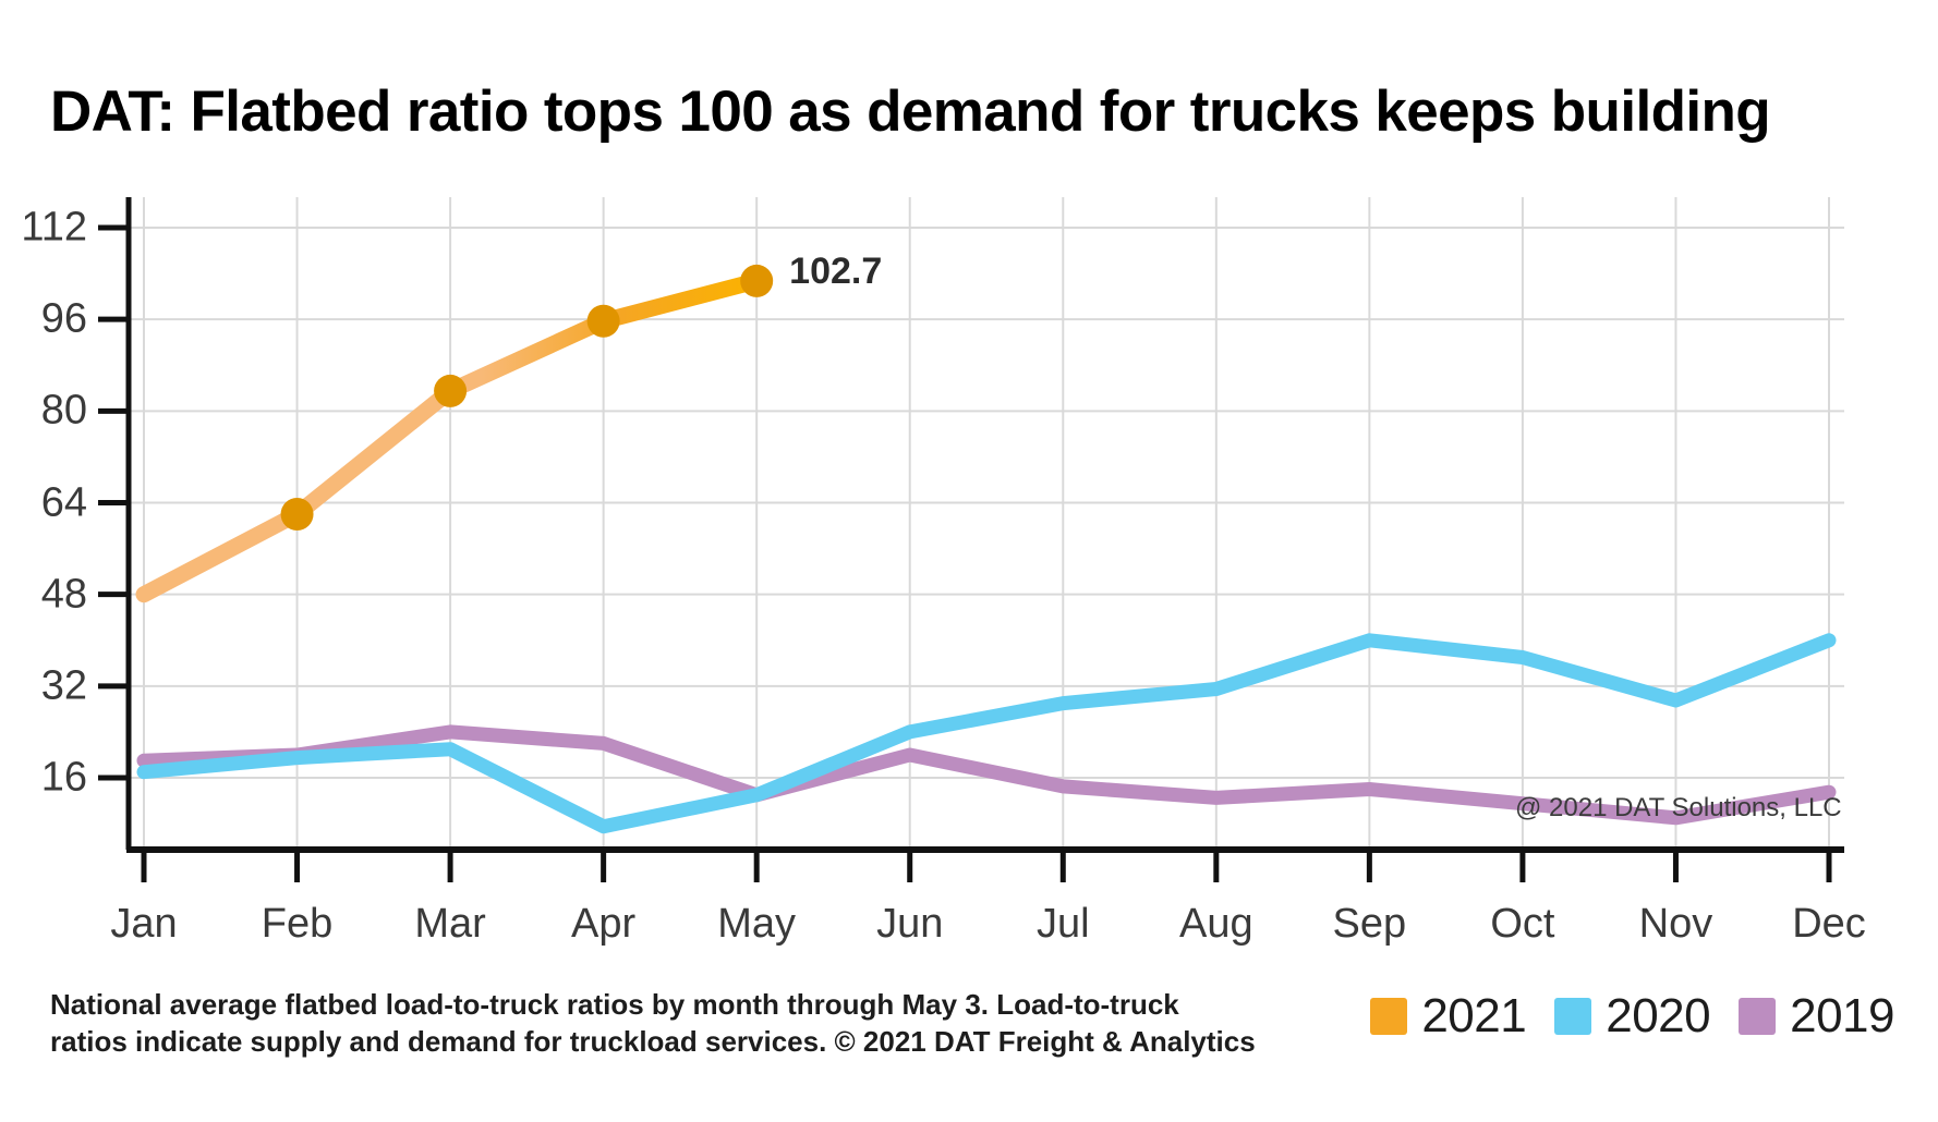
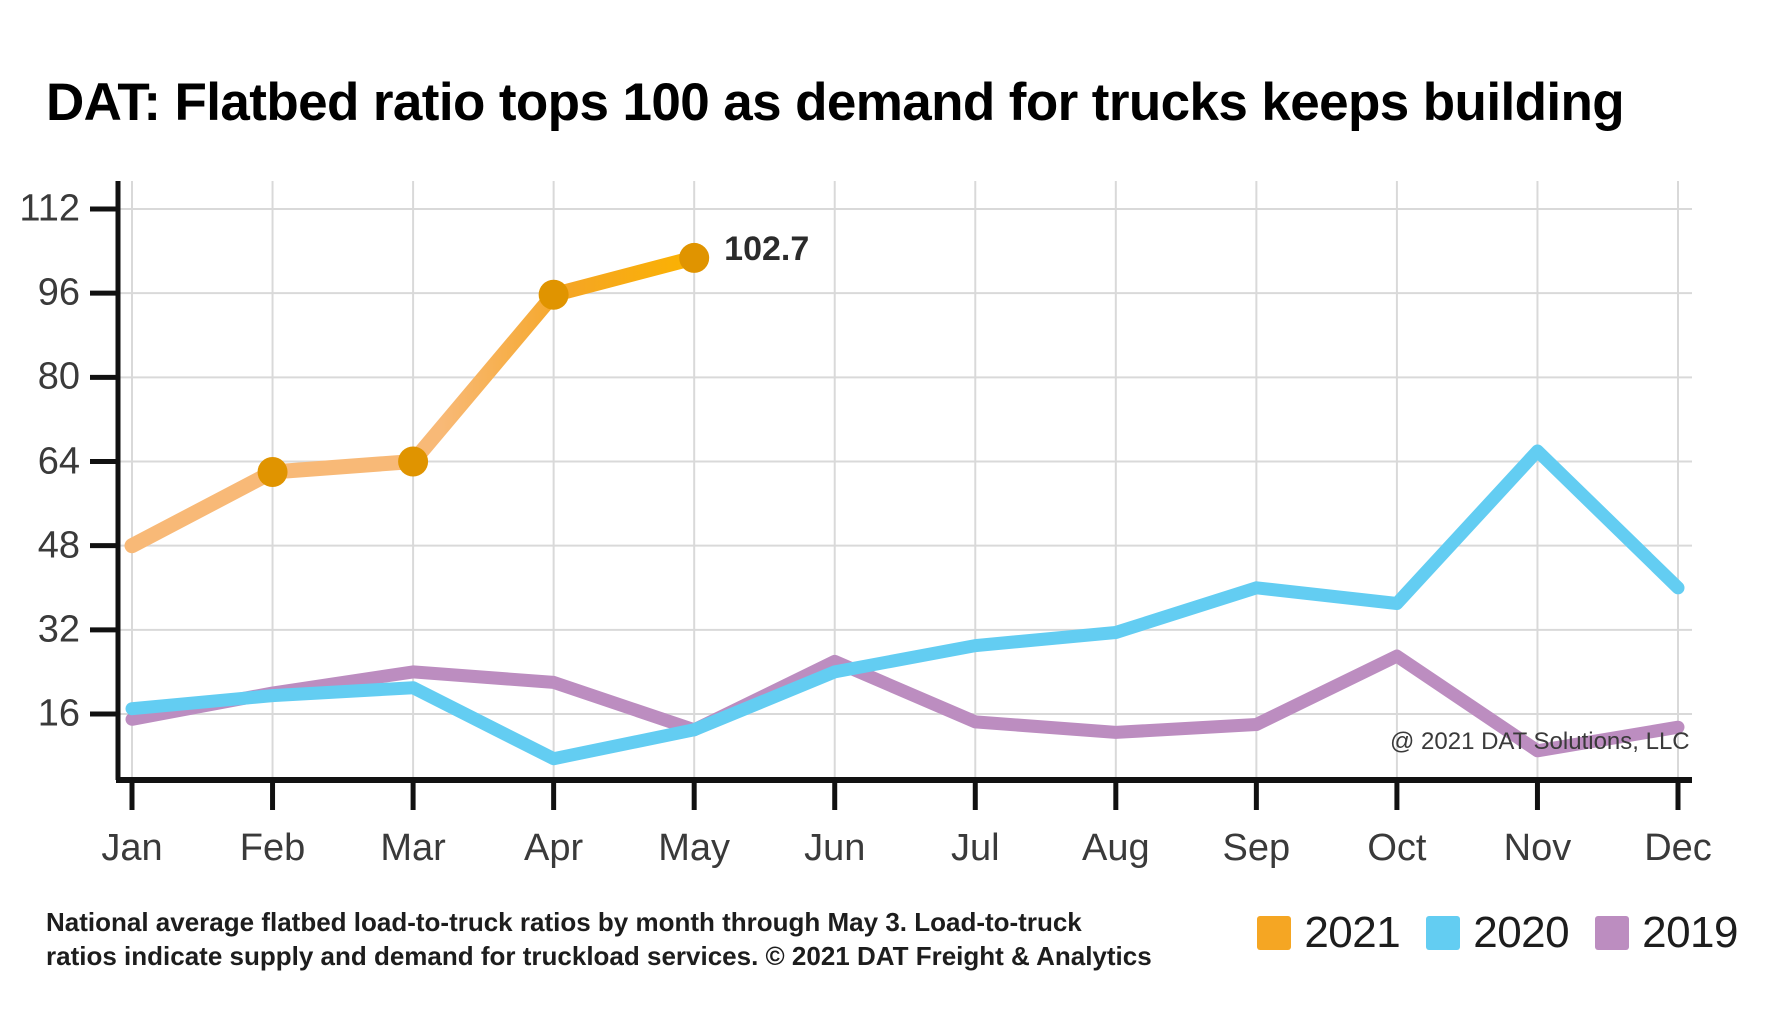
2019/Jan: 19 -> 15
2021/Mar: 84 -> 64
2019/Jun: 20 -> 26
2019/Oct: 12 -> 27
2020/Nov: 30 -> 66
